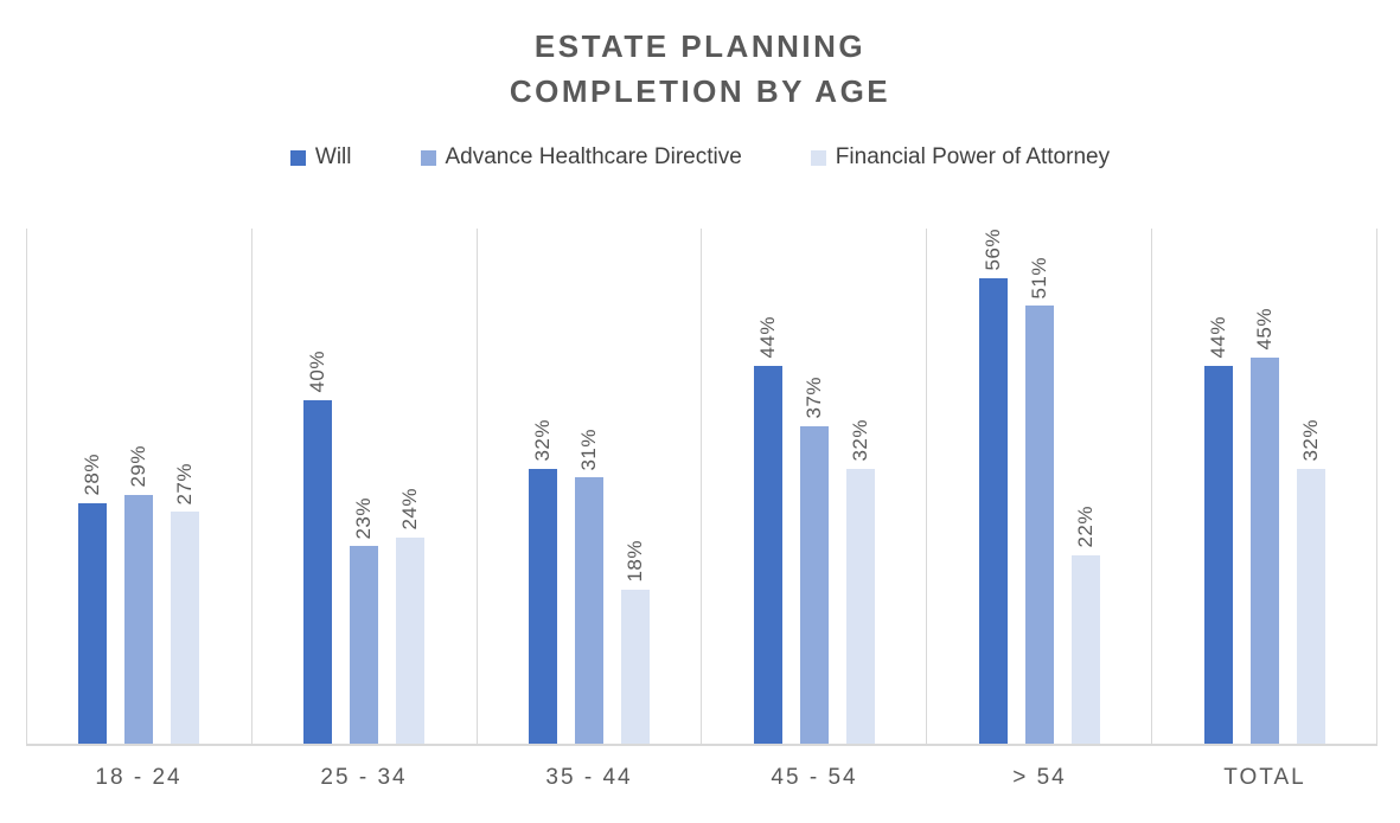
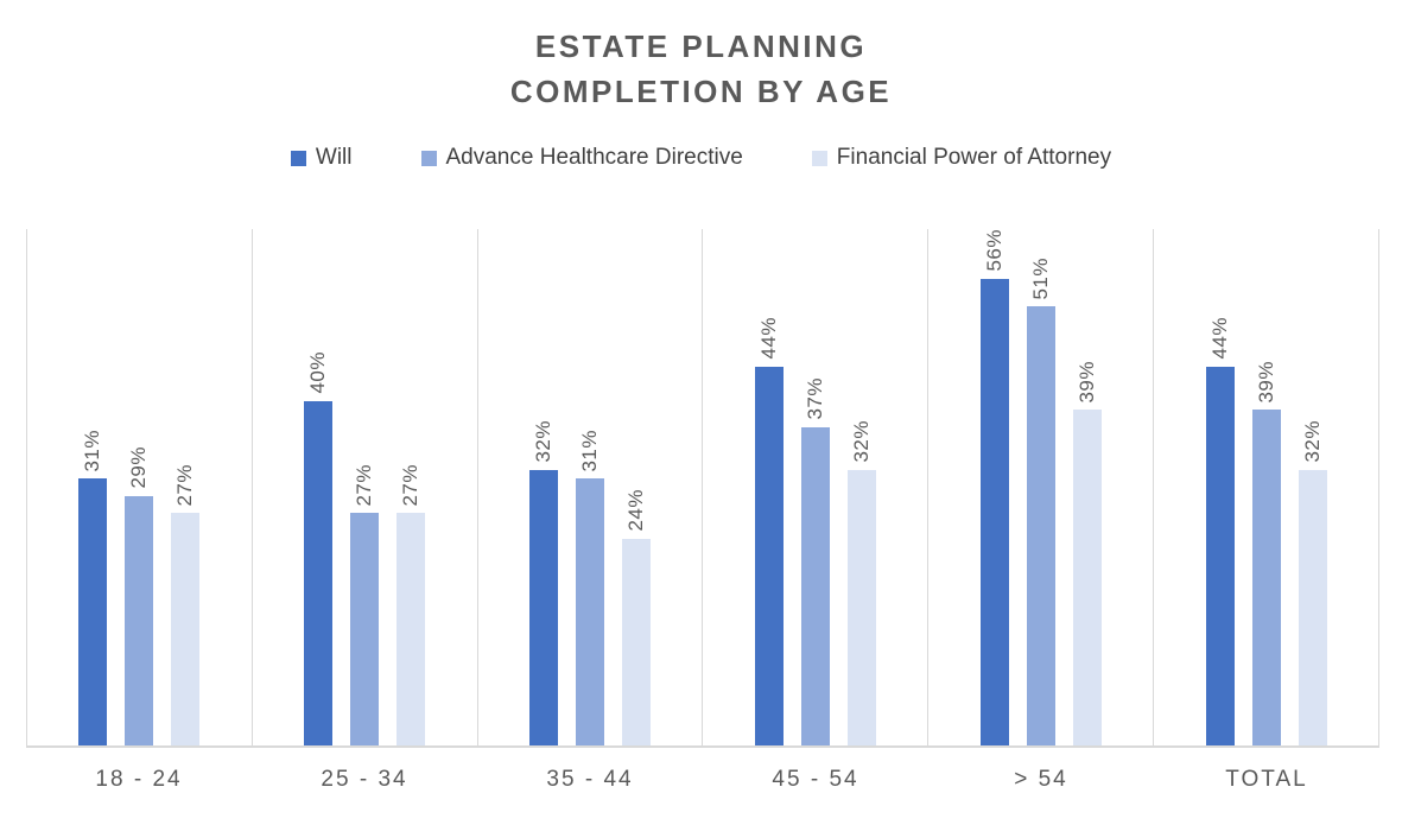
Will/18 - 24: 28% -> 31%
Advance Healthcare Directive/25 - 34: 23% -> 27%
Financial Power of Attorney/25 - 34: 24% -> 27%
Financial Power of Attorney/35 - 44: 18% -> 24%
Financial Power of Attorney/> 54: 22% -> 39%
Advance Healthcare Directive/TOTAL: 45% -> 39%
